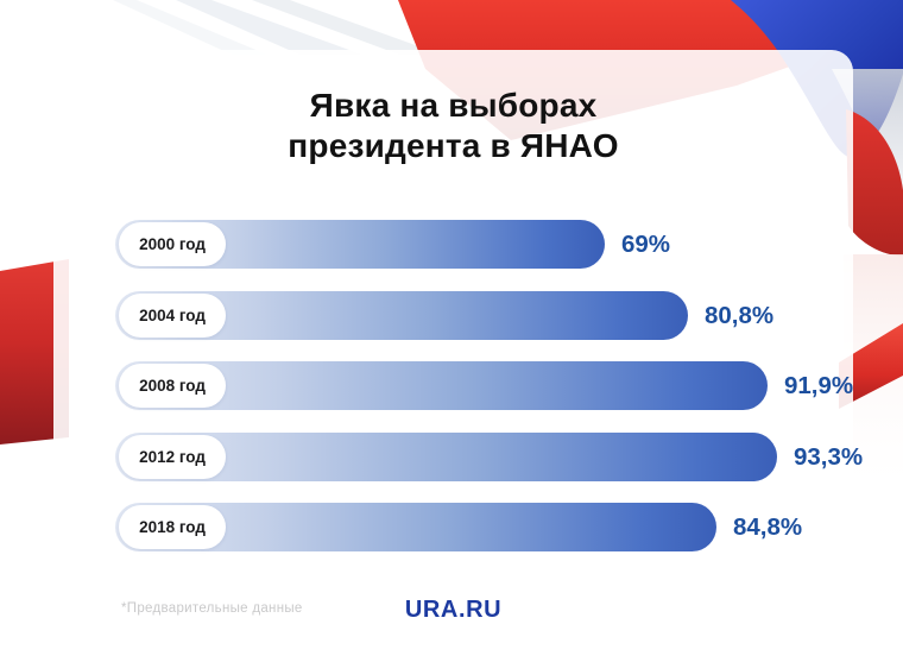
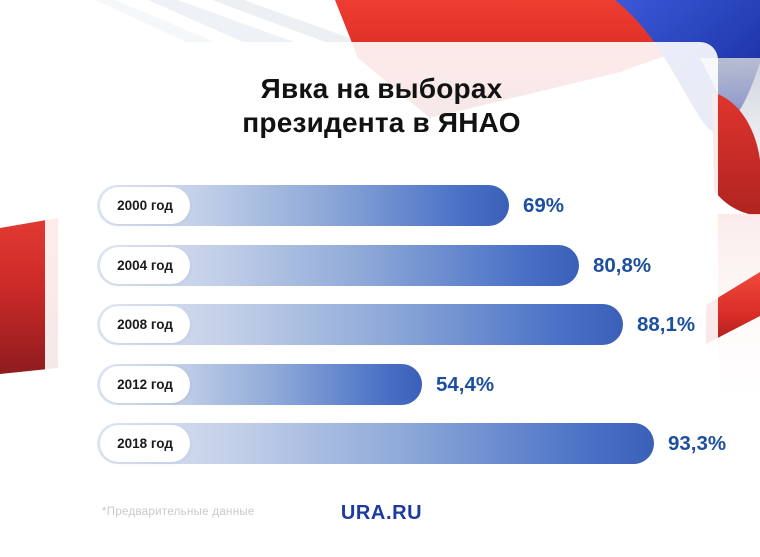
2008 год: 91,9% -> 88,1%
2012 год: 93,3% -> 54,4%
2018 год: 84,8% -> 93,3%
